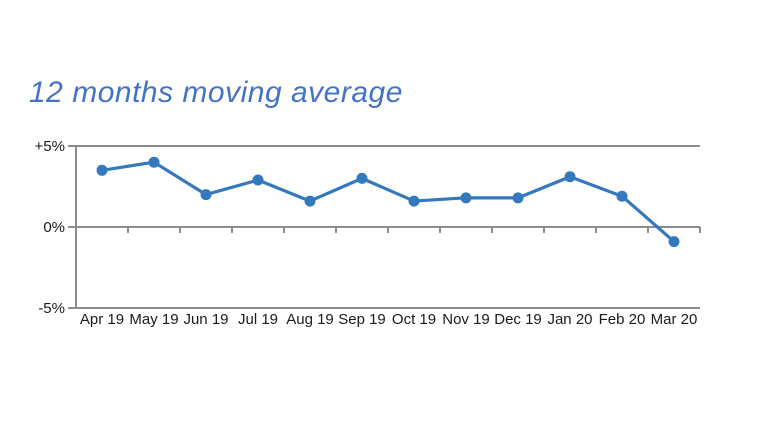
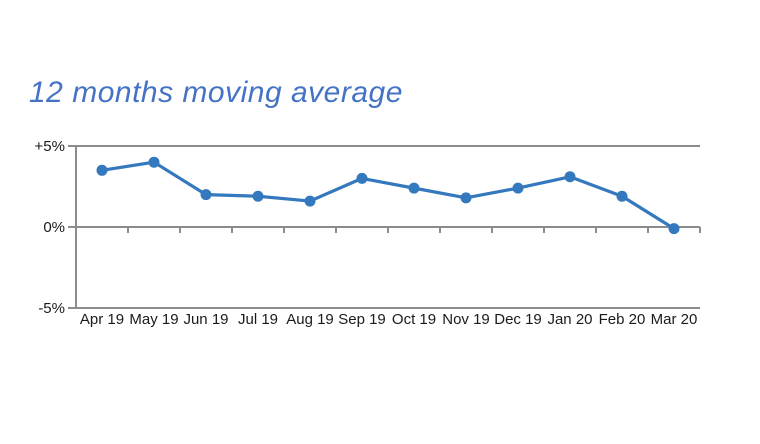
Jul 19: 2.9% -> 1.9%
Oct 19: 1.6% -> 2.4%
Dec 19: 1.8% -> 2.4%
Mar 20: -0.9% -> -0.1%
